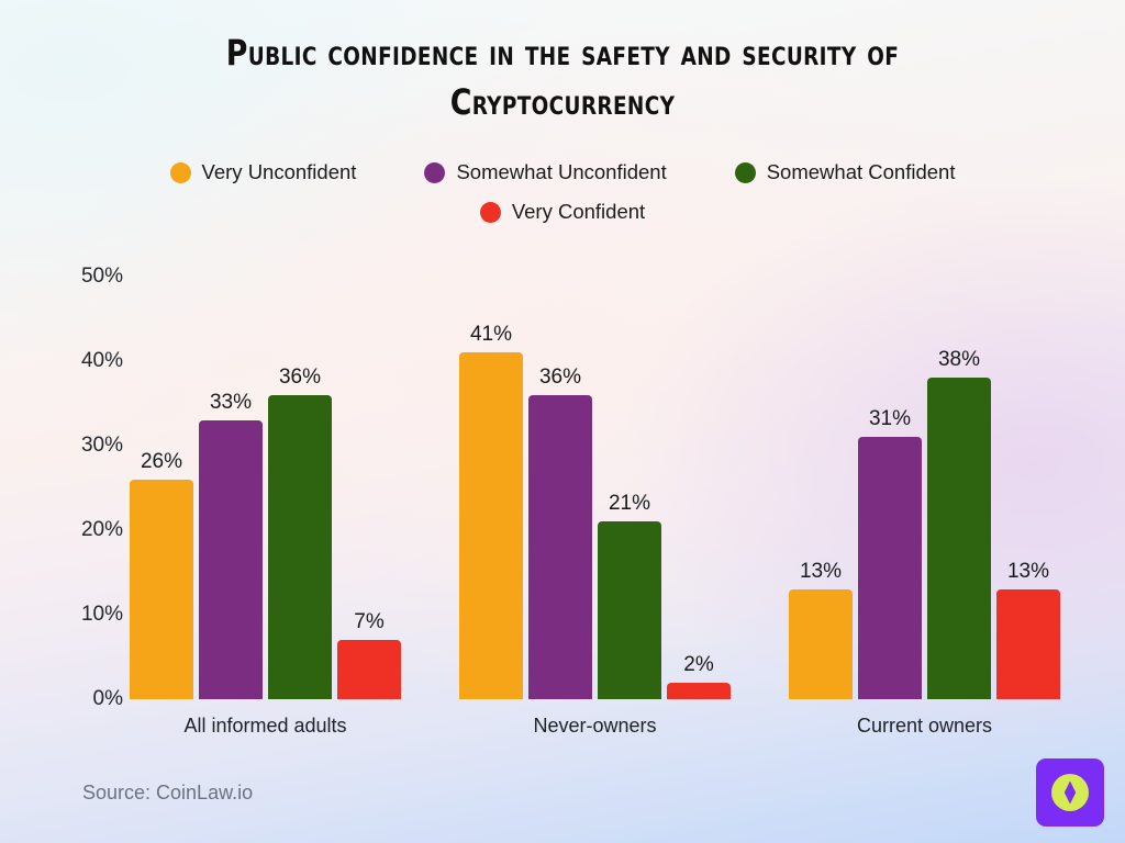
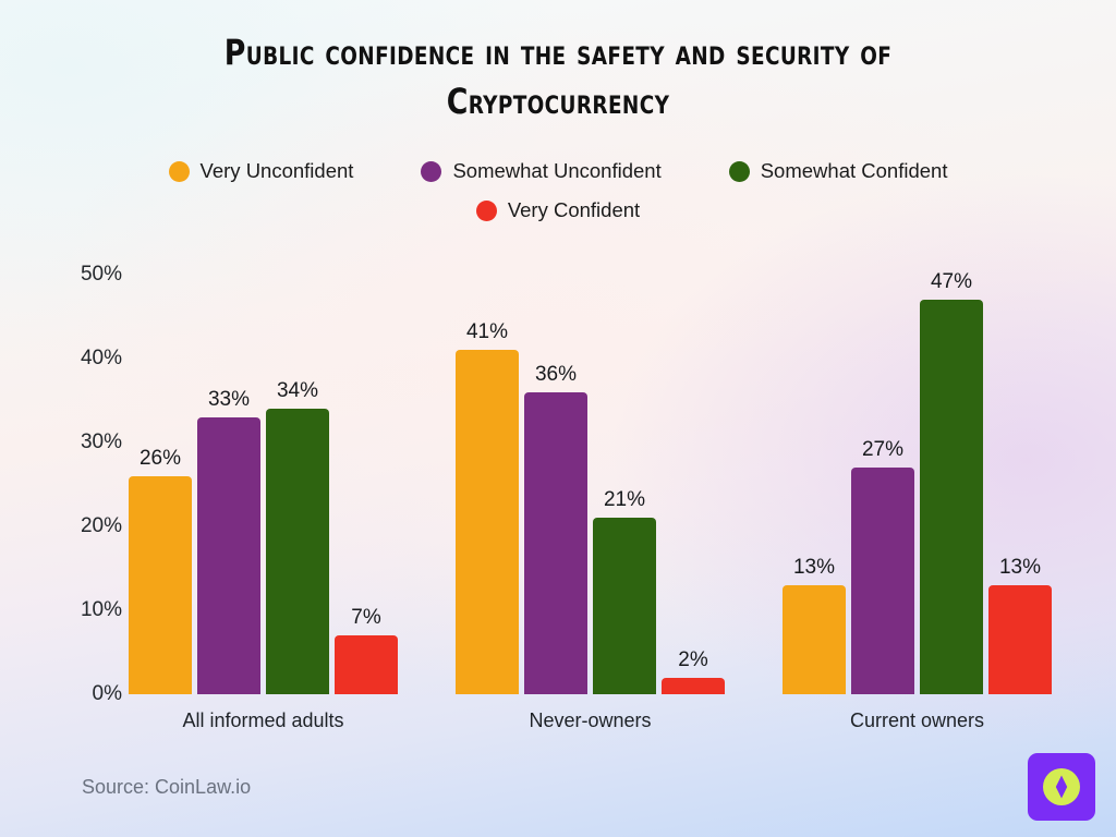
Somewhat Confident/All informed adults: 36% -> 34%
Somewhat Unconfident/Current owners: 31% -> 27%
Somewhat Confident/Current owners: 38% -> 47%
